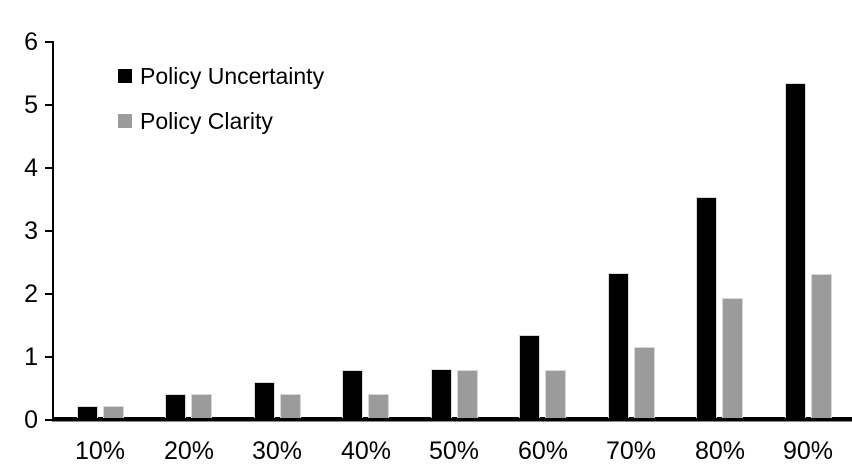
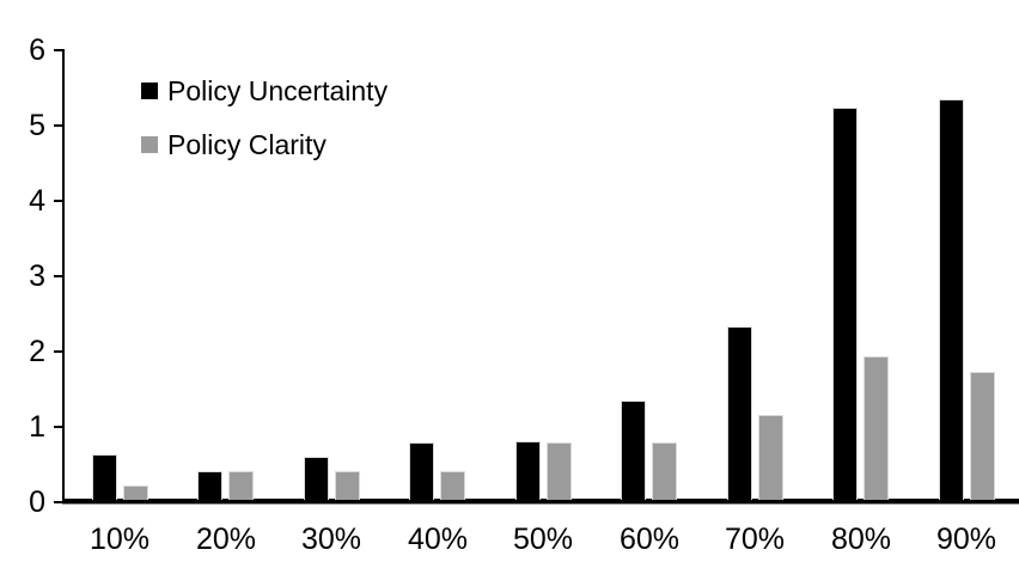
Policy Uncertainty/10%: 0.2 -> 0.6
Policy Uncertainty/80%: 3.5 -> 5.2
Policy Clarity/90%: 2.3 -> 1.7
